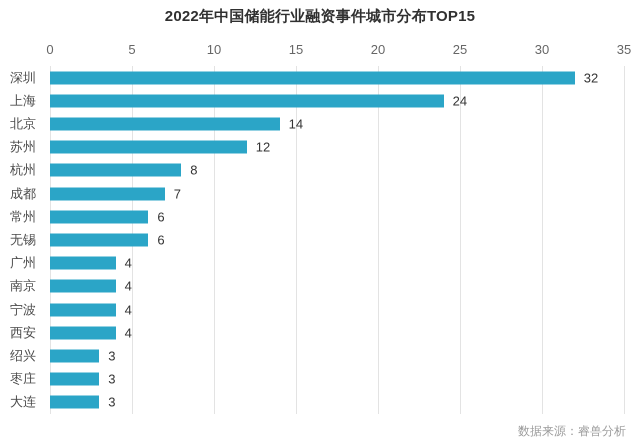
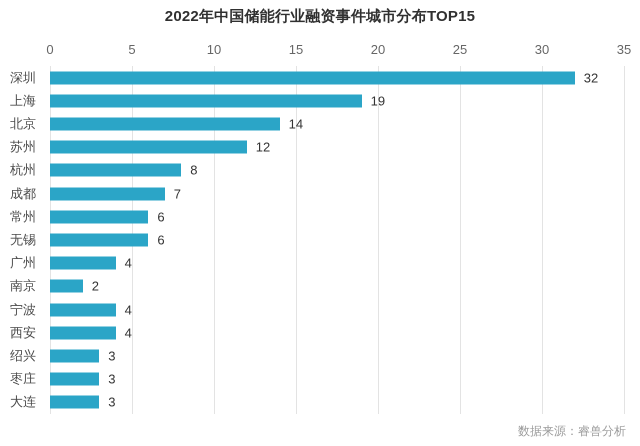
上海: 24 -> 19
南京: 4 -> 2
